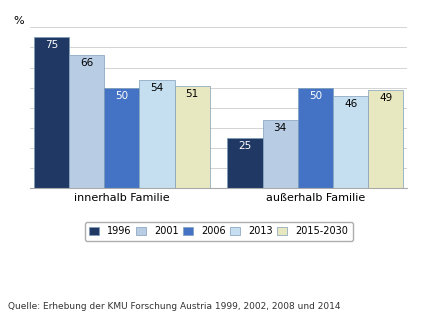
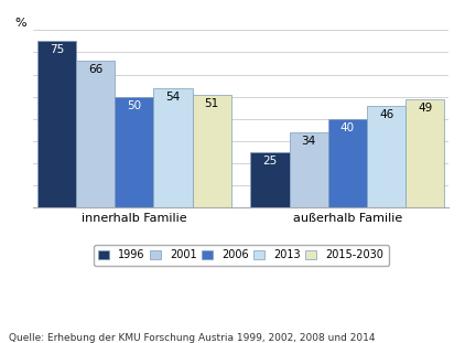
2006/außerhalb Familie: 50 -> 40
